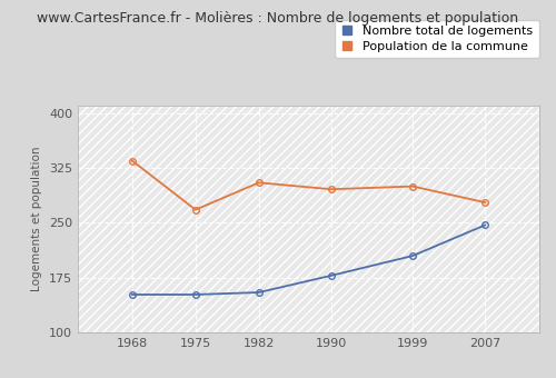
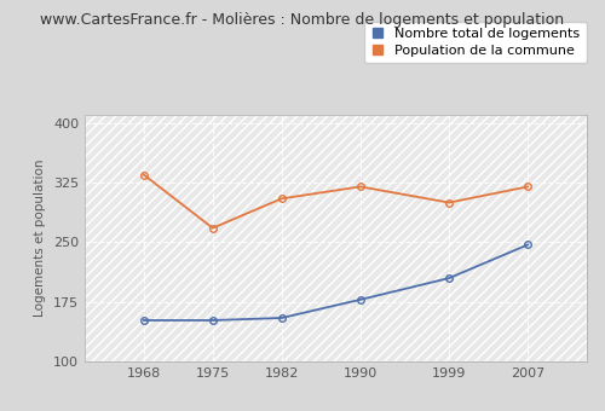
Population de la commune/1990: 296 -> 320
Population de la commune/2007: 278 -> 320
